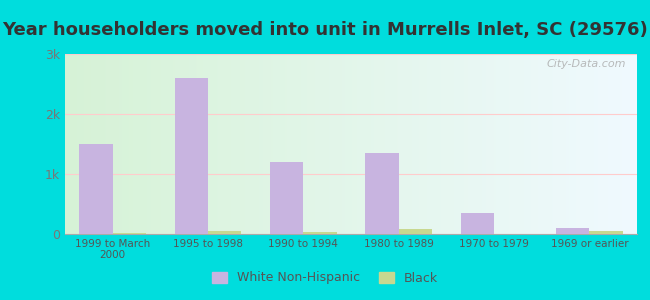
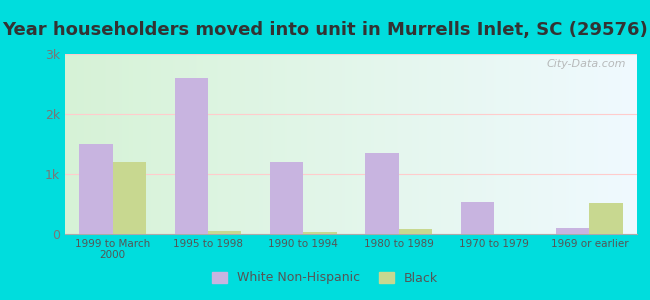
Black/1999 to March 2000: 0.02k -> 1.20k
White Non-Hispanic/1970 to 1979: 0.35k -> 0.54k
Black/1969 or earlier: 0.05k -> 0.52k
